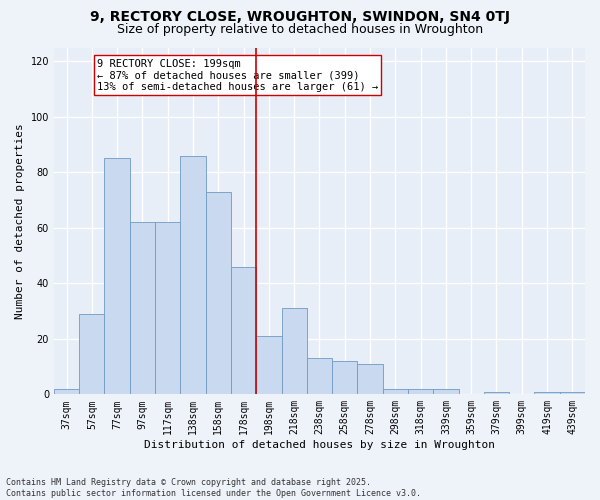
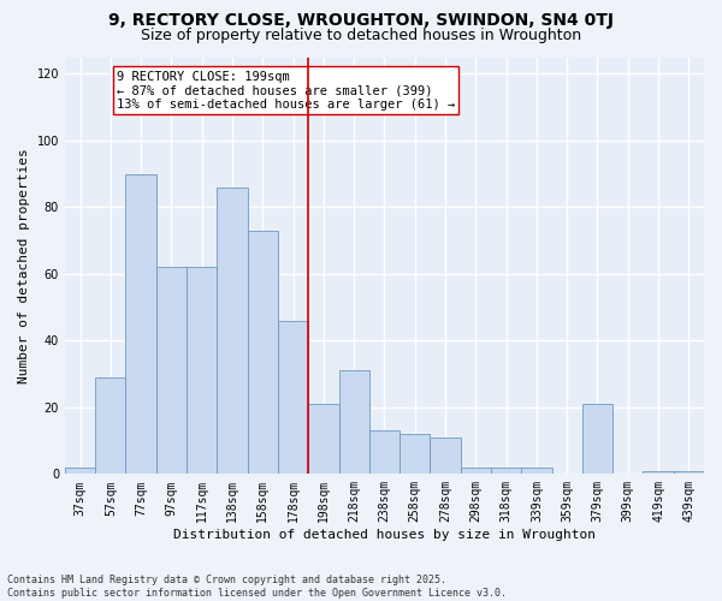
77sqm: 85 -> 90
379sqm: 1 -> 21
